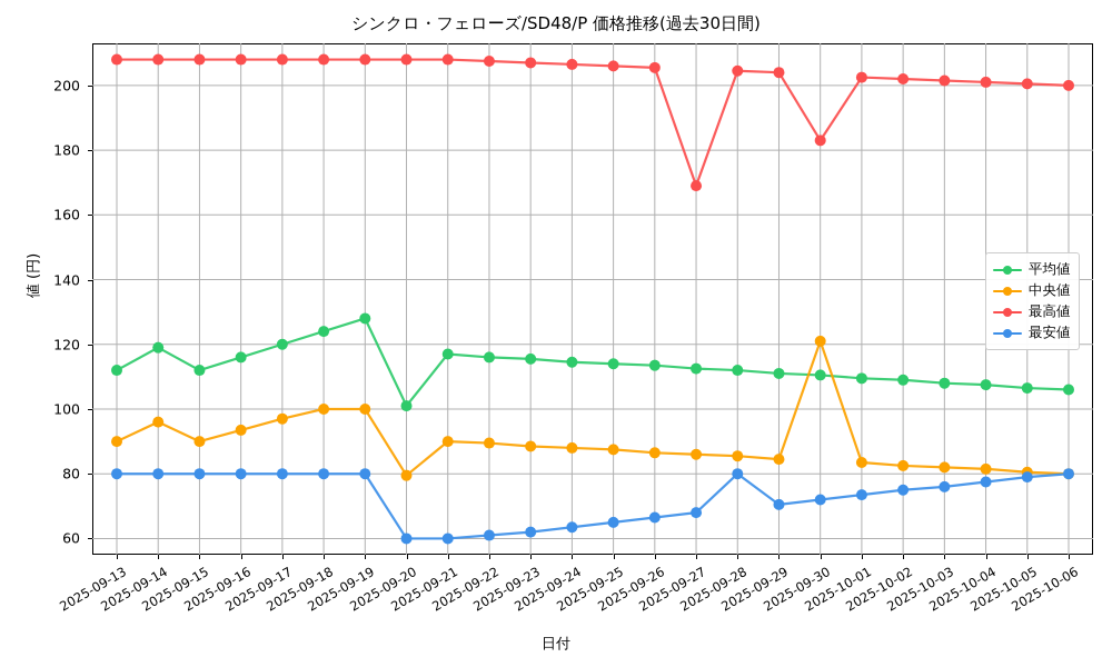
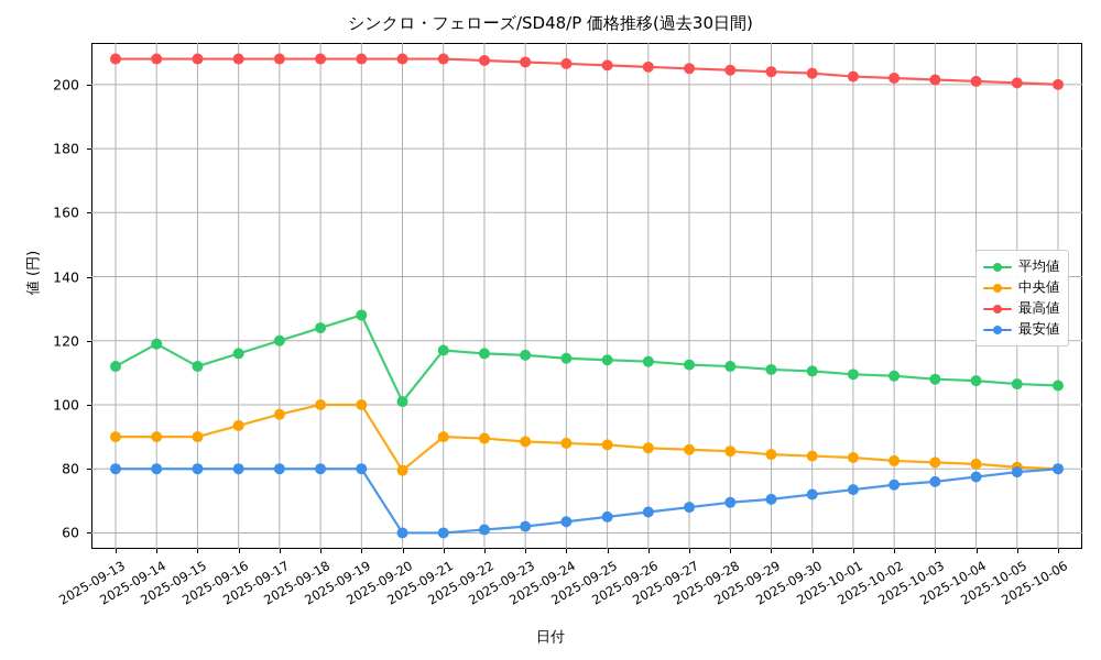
中央値/2025-09-14: 96 -> 90
最高値/2025-09-27: 169 -> 205
最安値/2025-09-28: 80 -> 70
中央値/2025-09-30: 121 -> 84
最高値/2025-09-30: 183 -> 204
